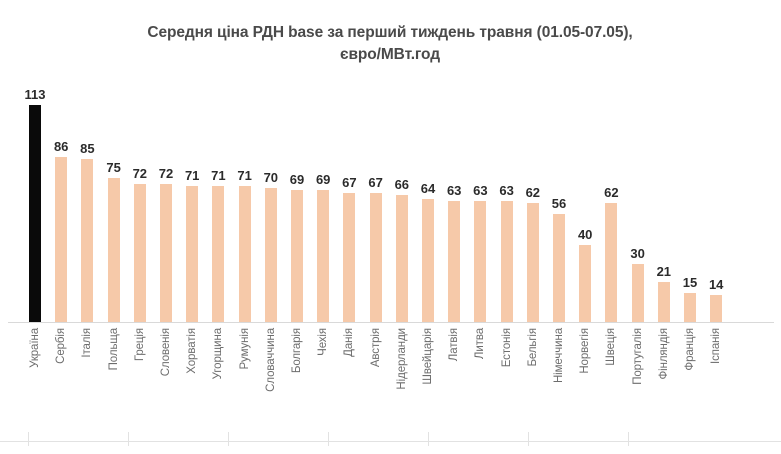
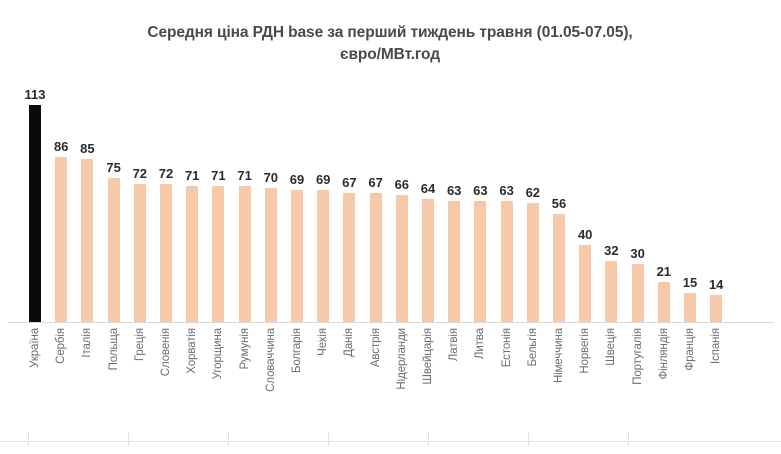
Швеція: 62 -> 32
